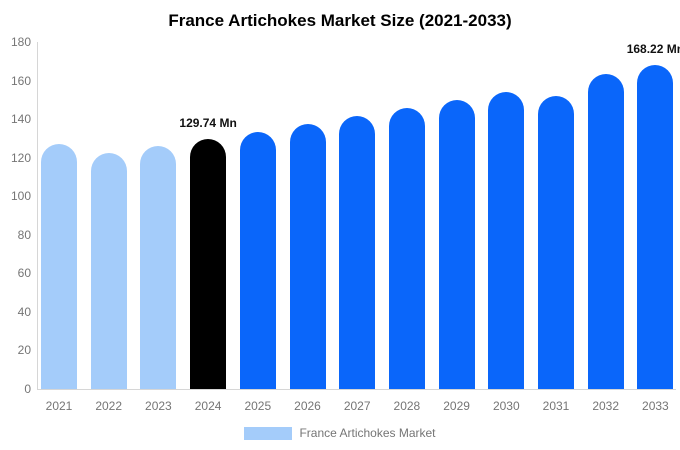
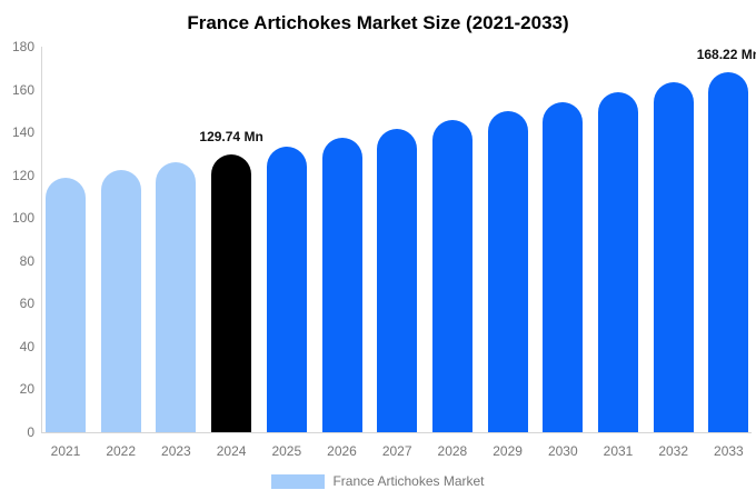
2021: 127 -> 119
2031: 152 -> 159
